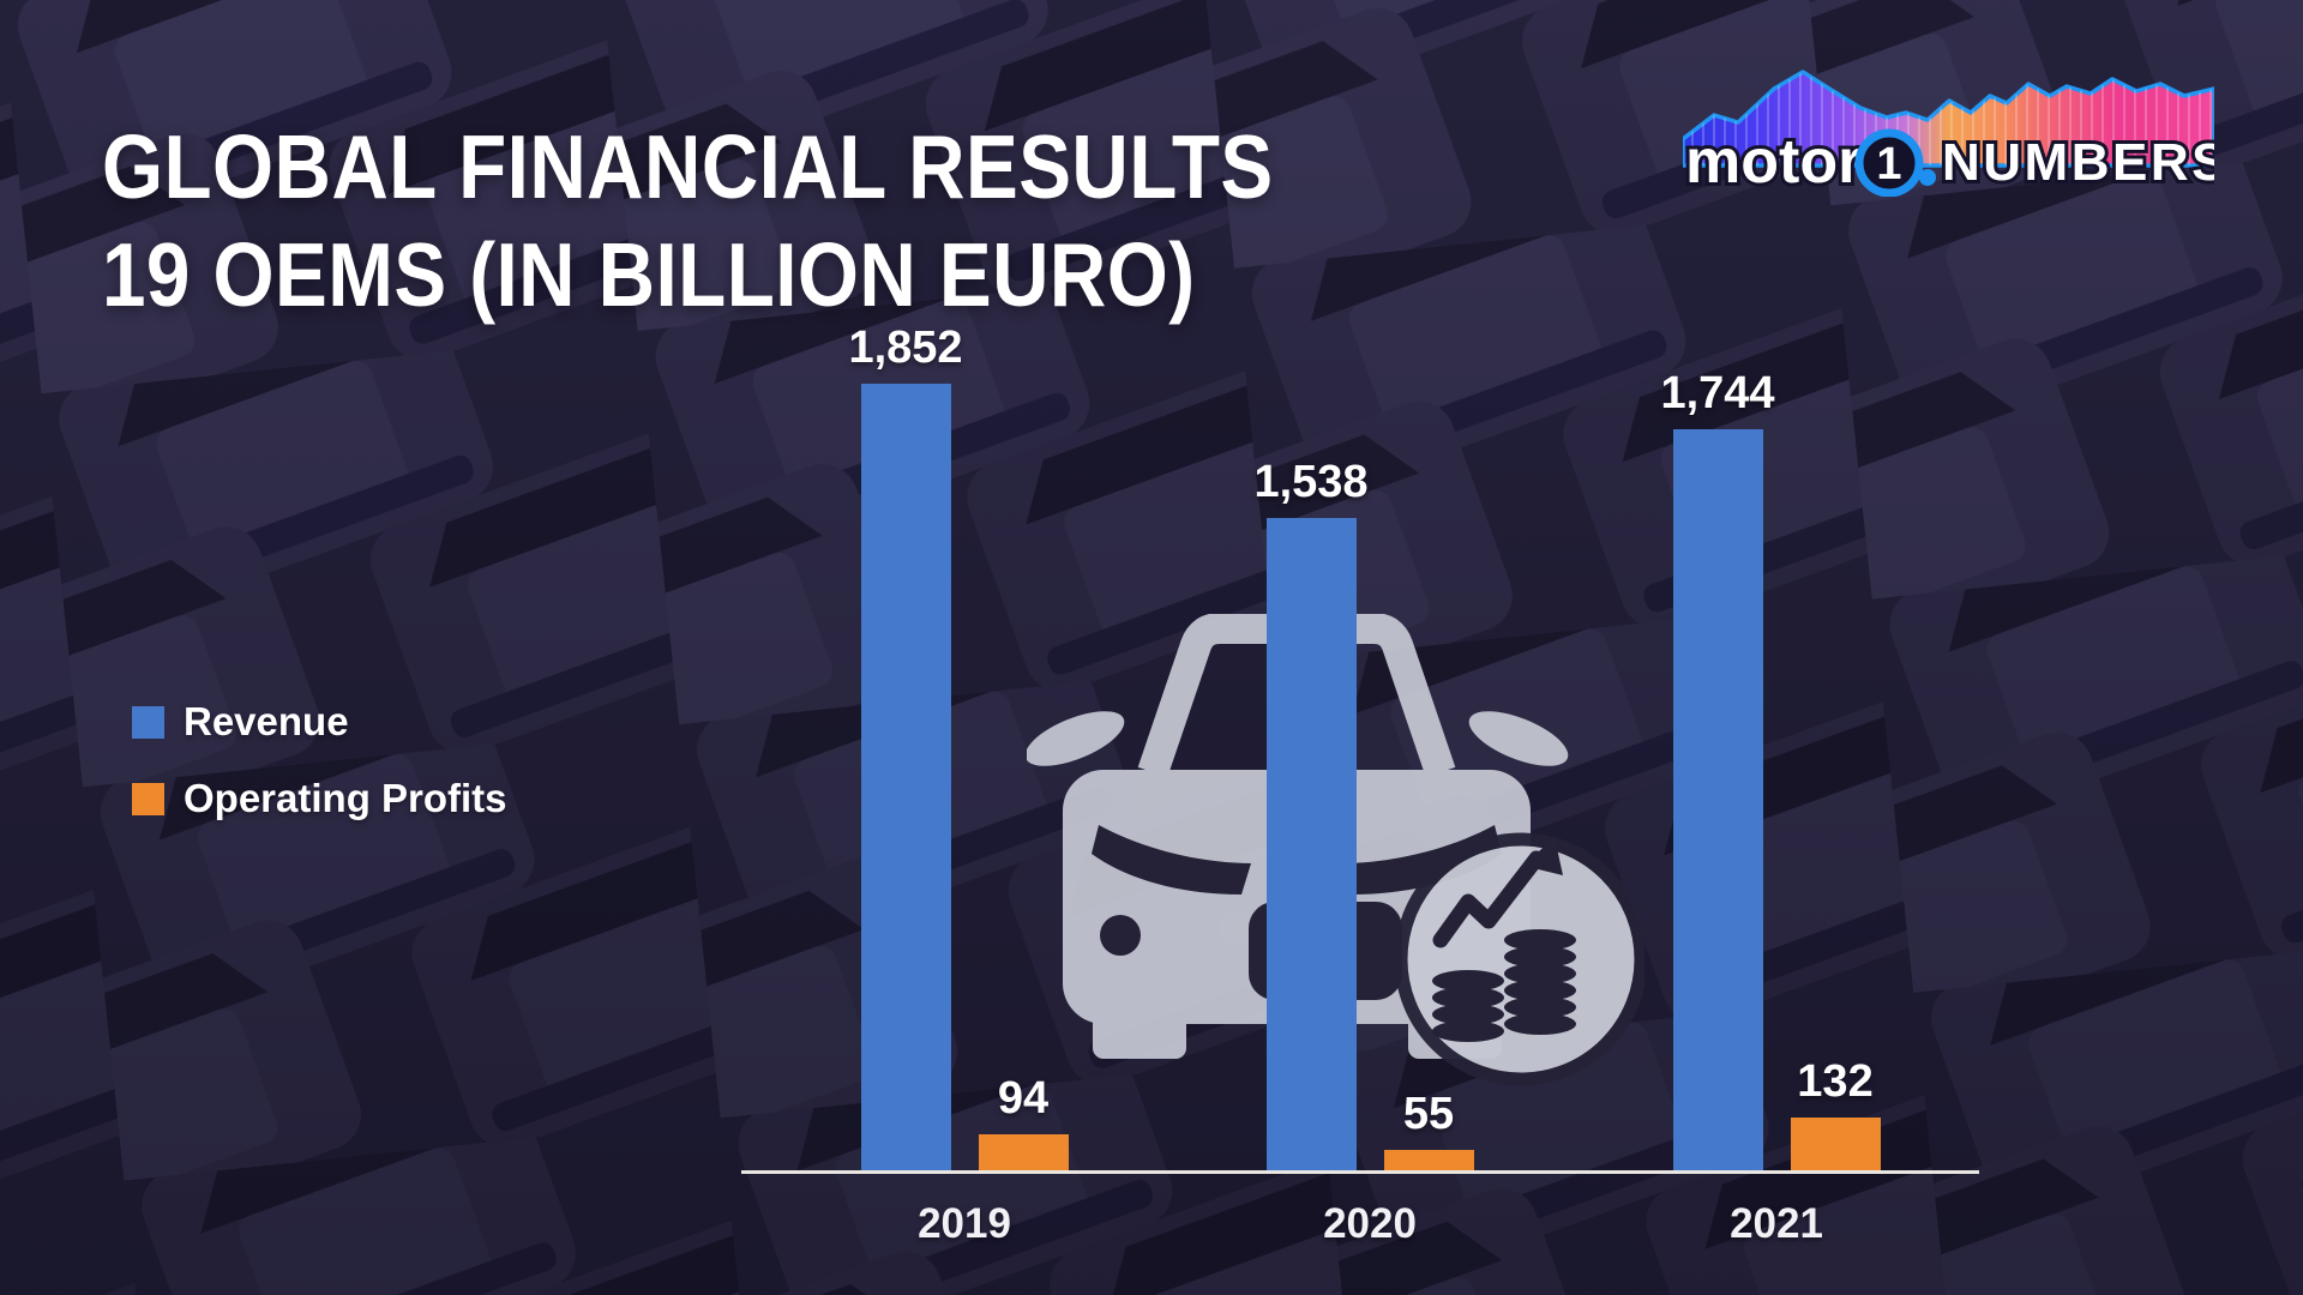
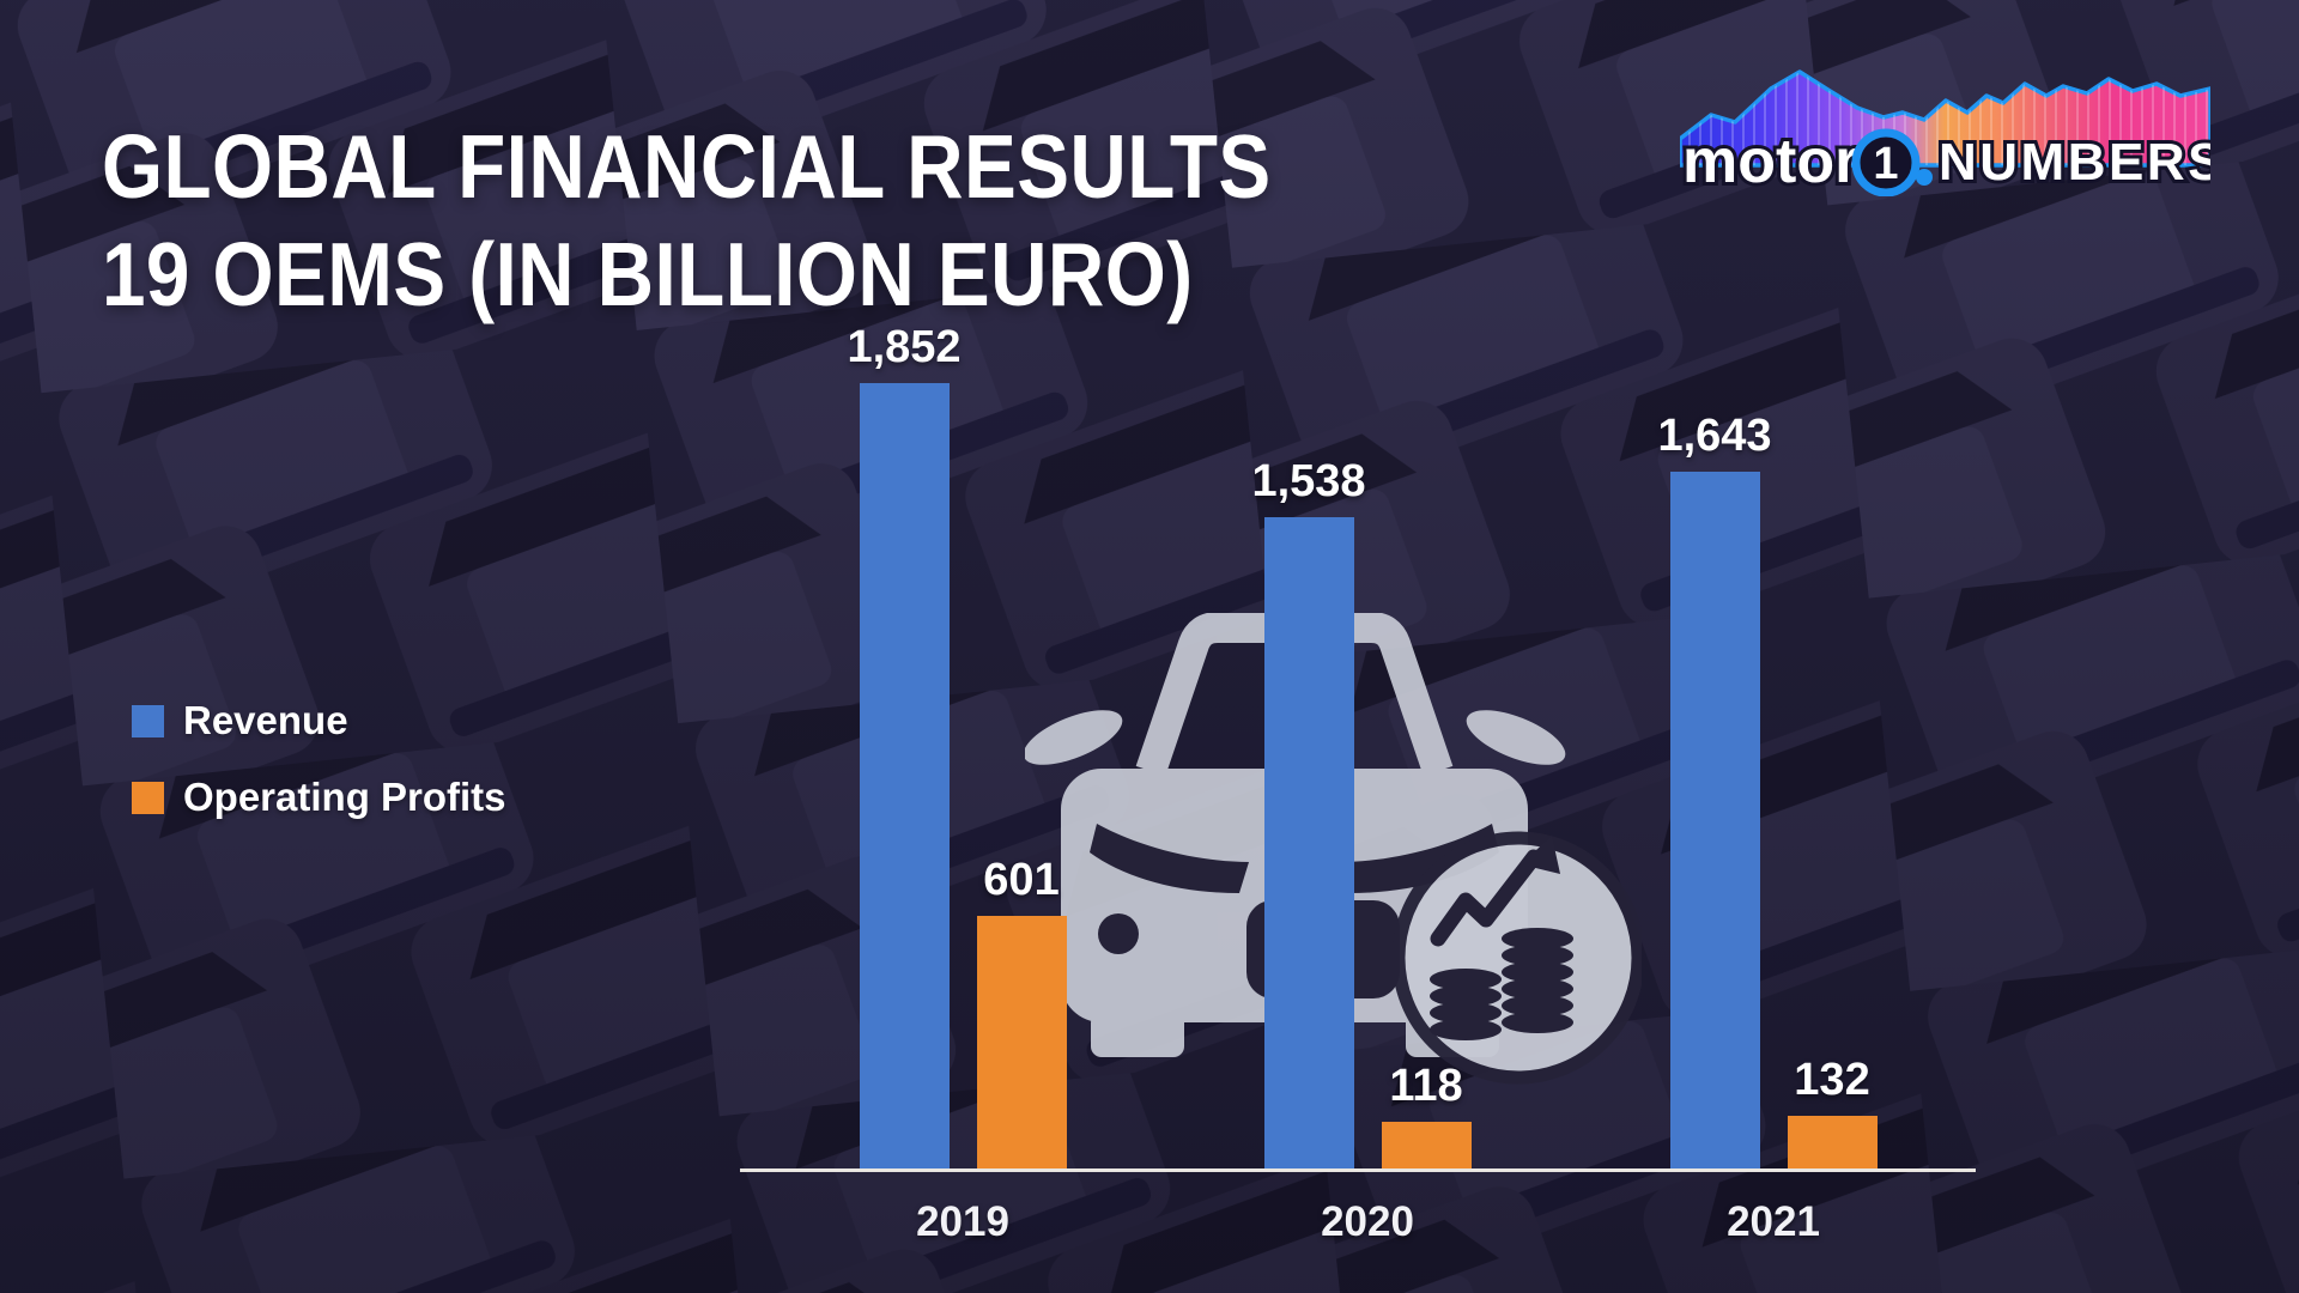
Operating Profits/2019: 94 -> 601
Operating Profits/2020: 55 -> 118
Revenue/2021: 1,744 -> 1,643
